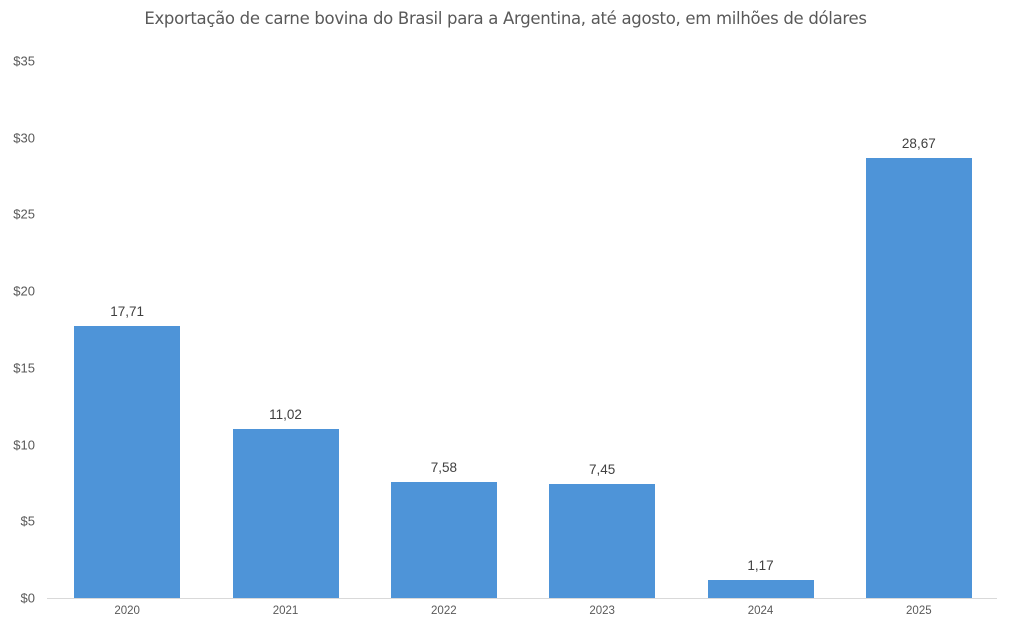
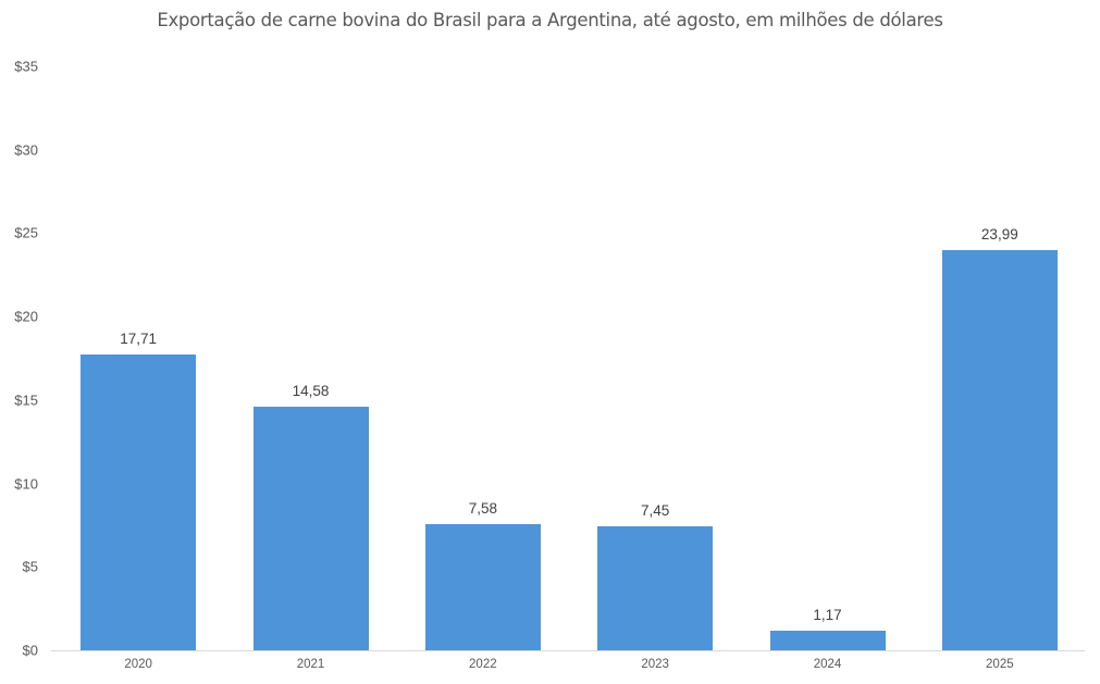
2021: 11,02 -> 14,58
2025: 28,67 -> 23,99
